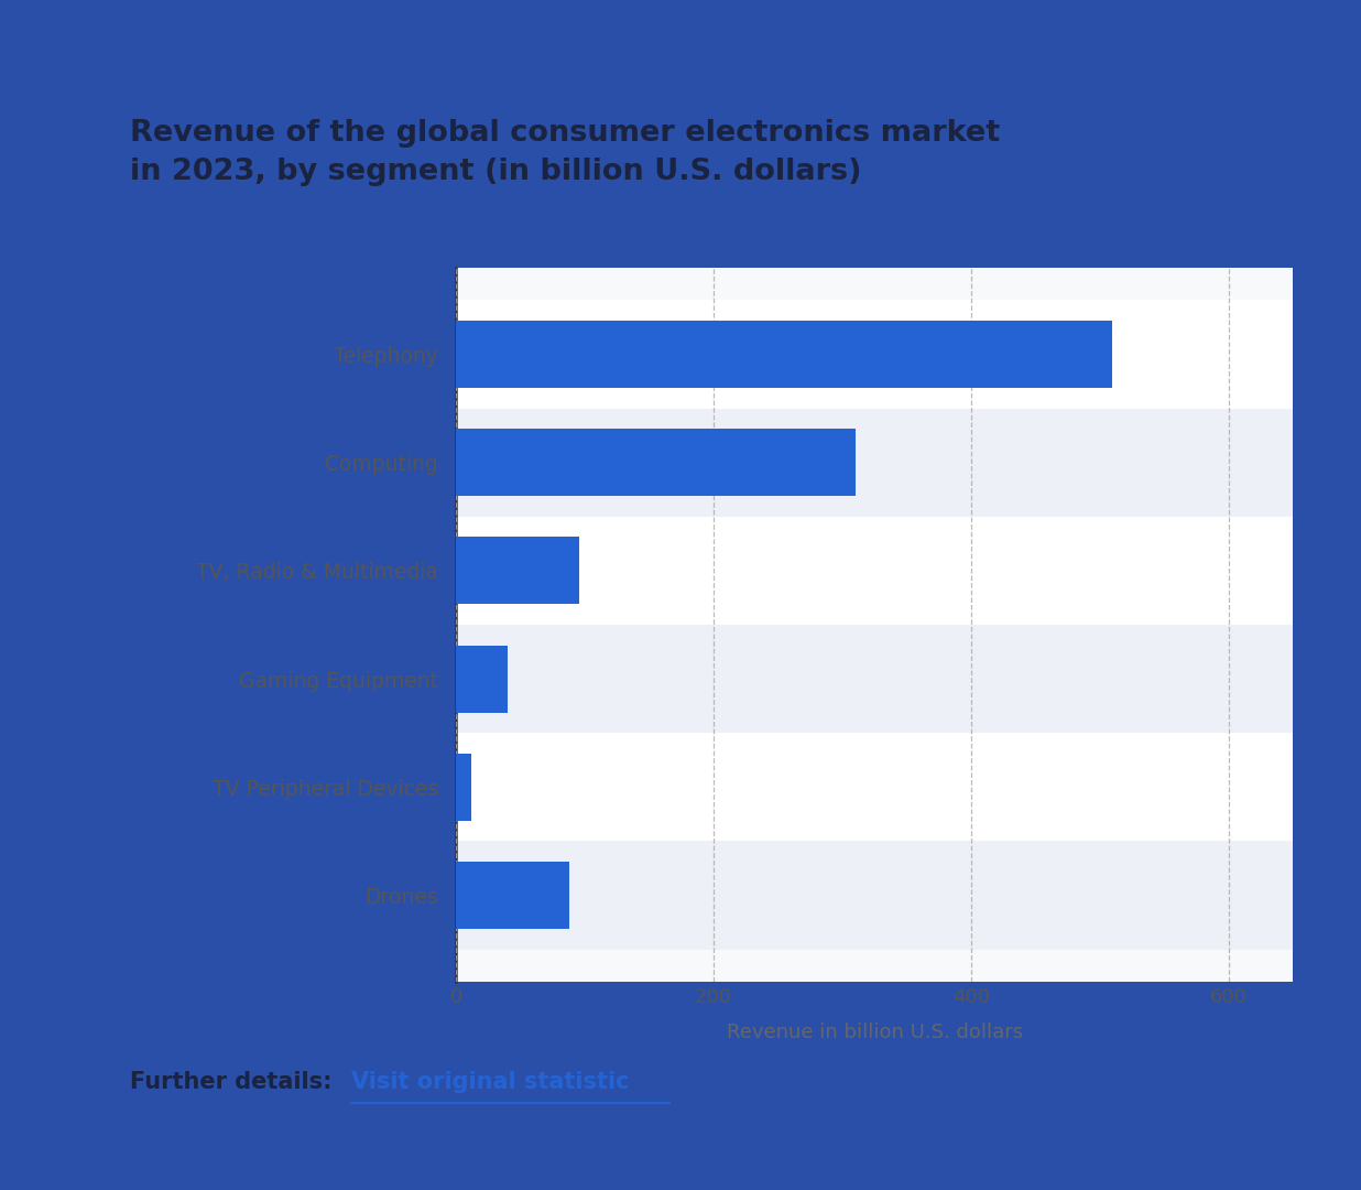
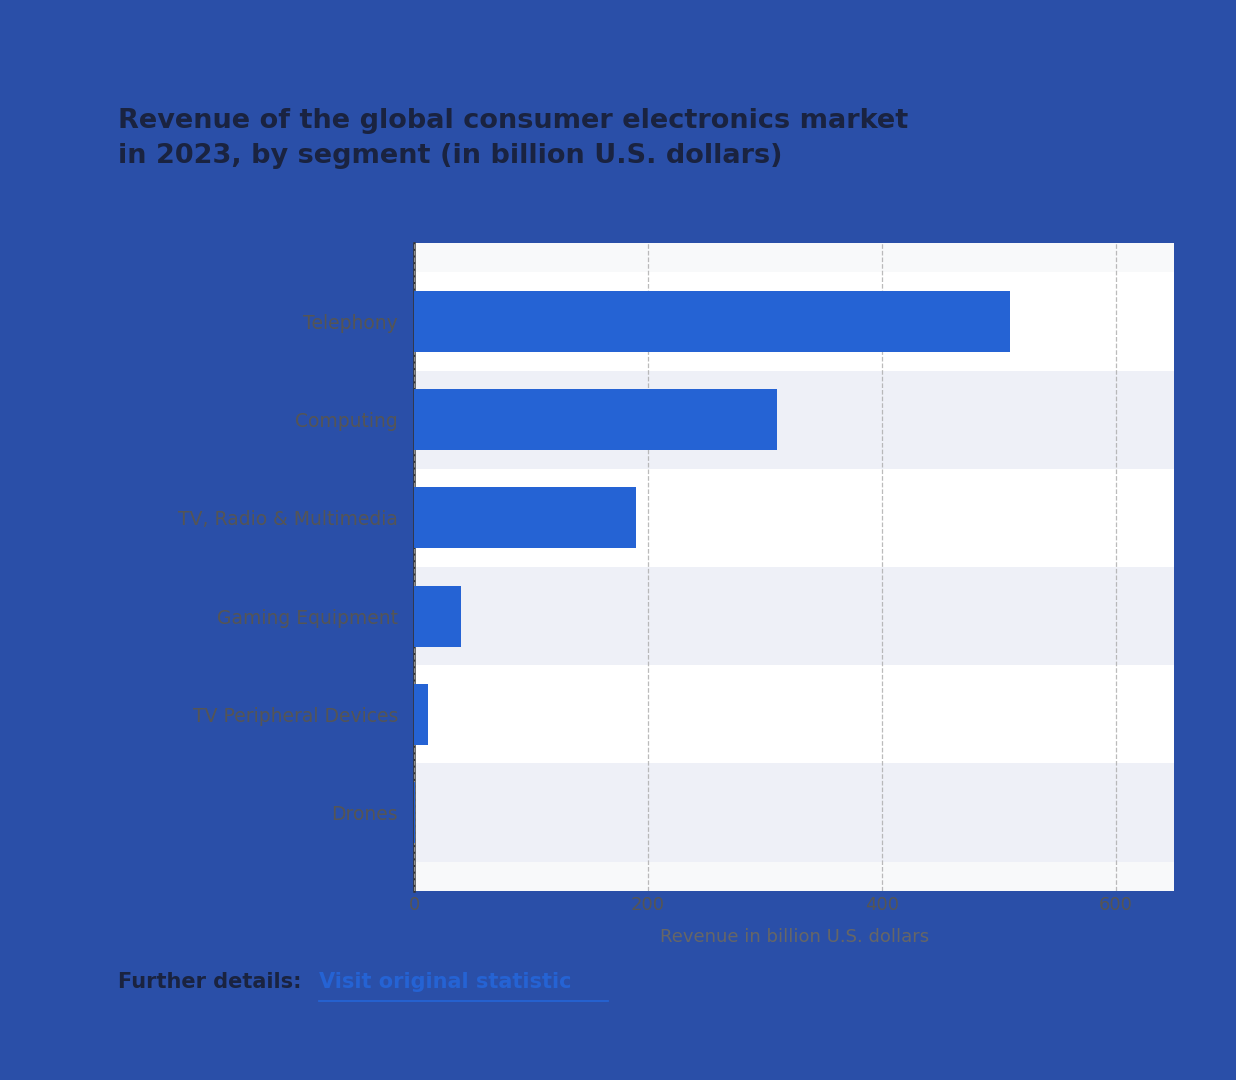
TV, Radio & Multimedia: 96 -> 190
Drones: 88 -> 1
